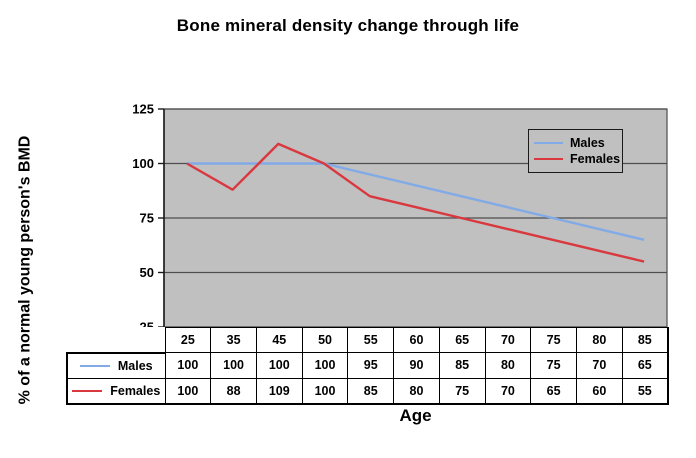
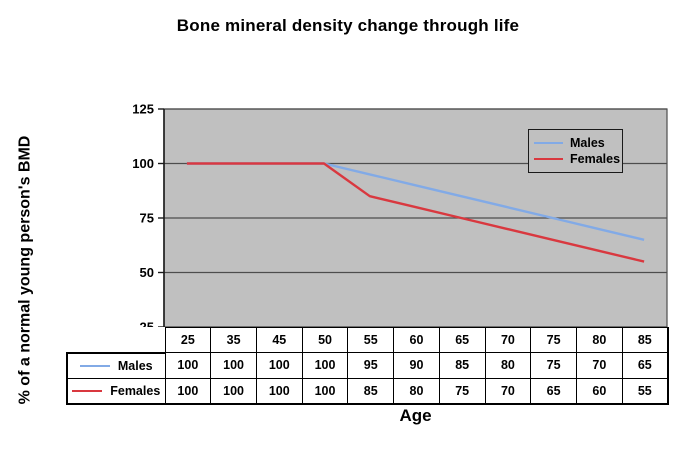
Females/35: 88 -> 100
Females/45: 109 -> 100
